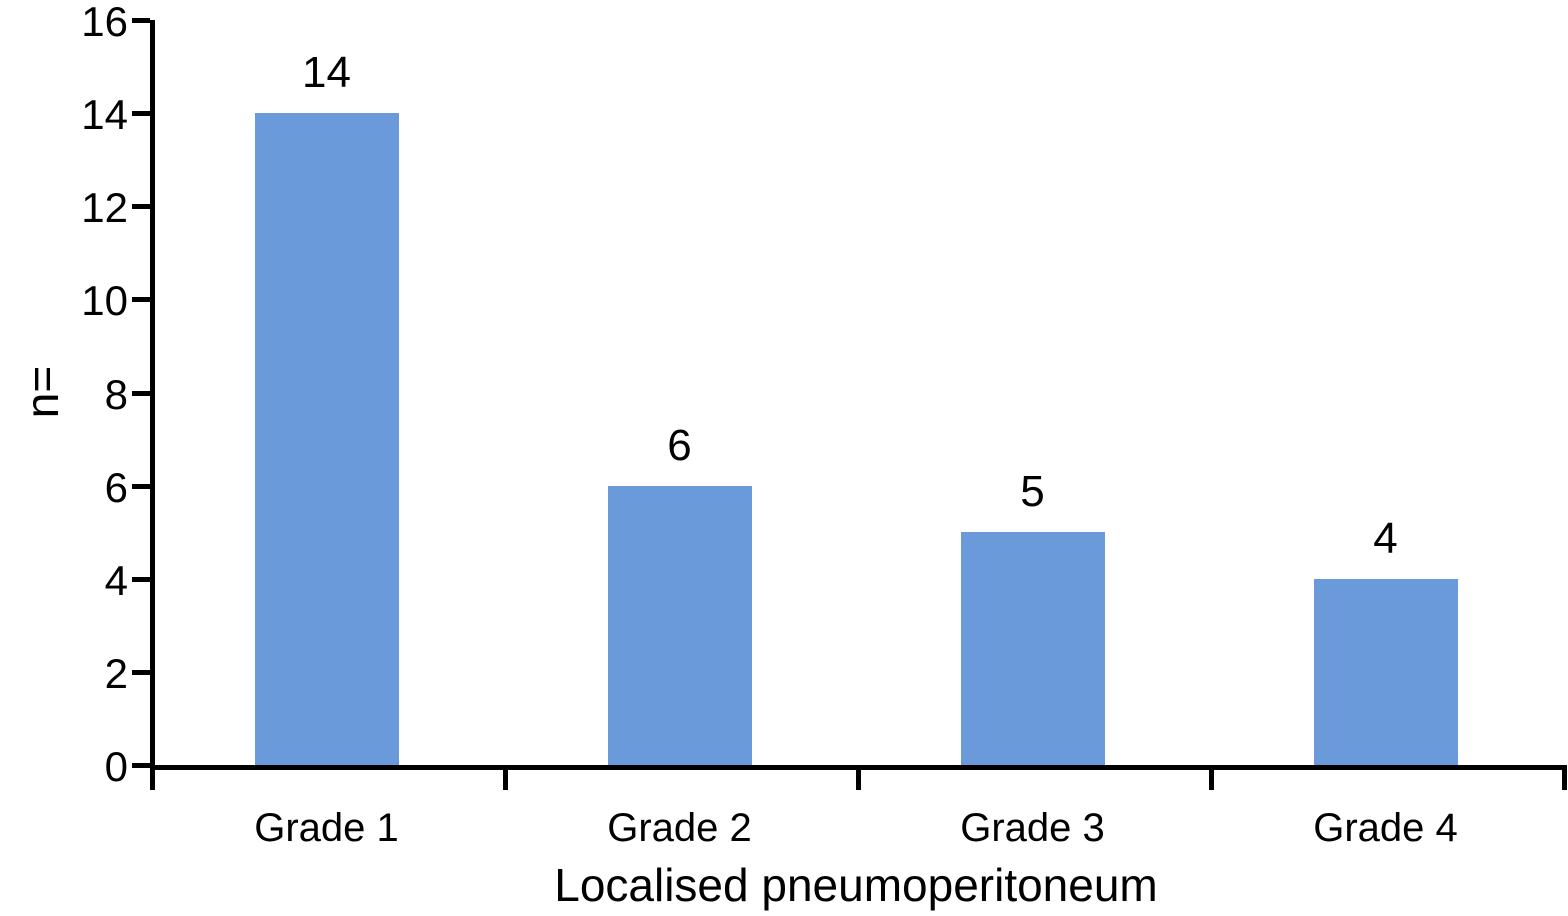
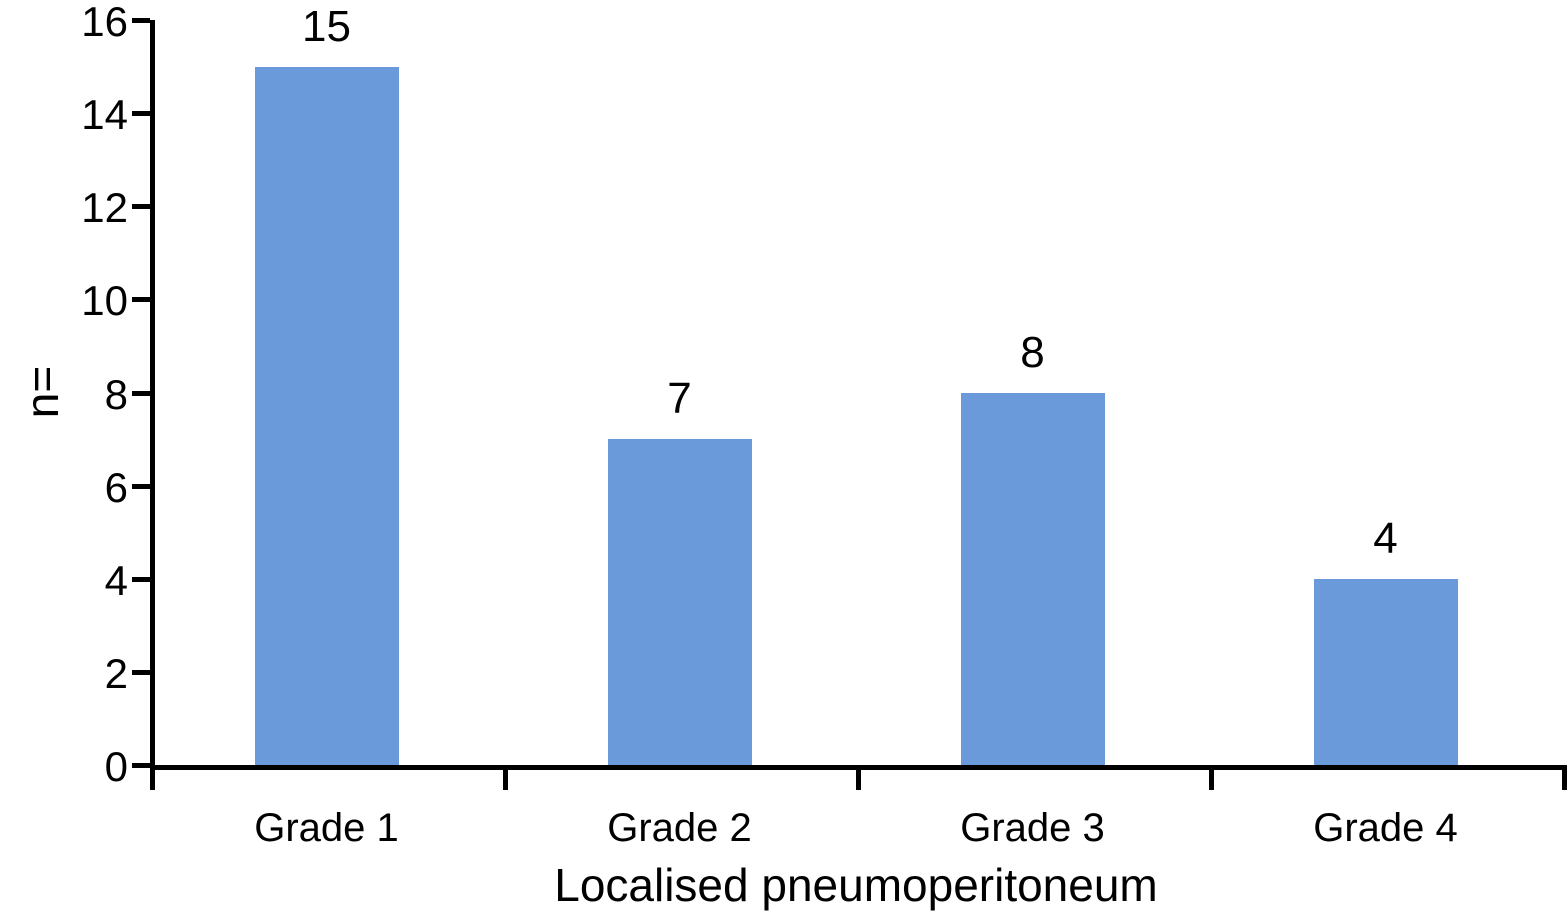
Grade 1: 14 -> 15
Grade 2: 6 -> 7
Grade 3: 5 -> 8
